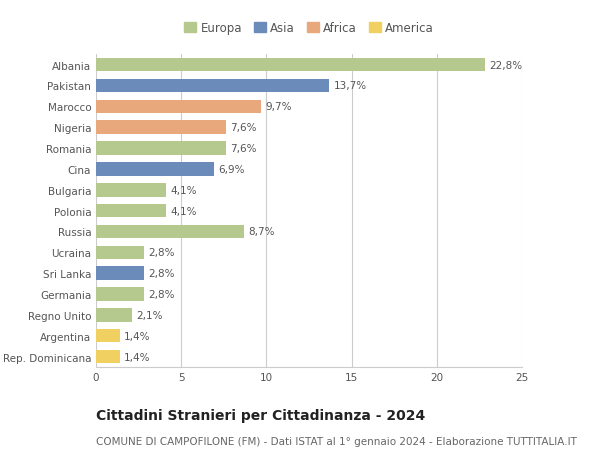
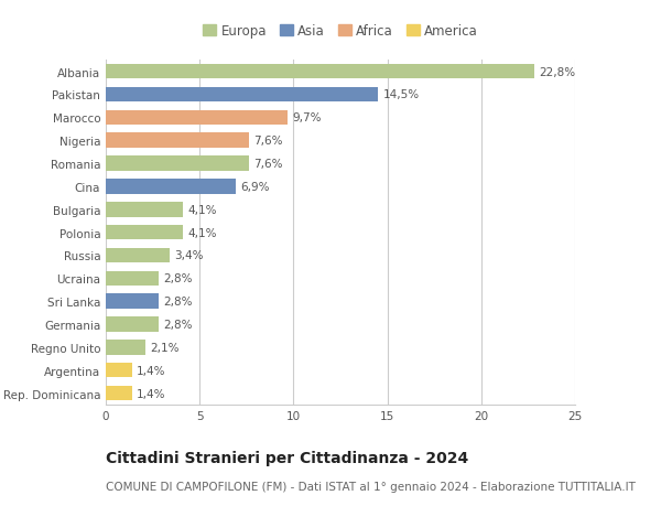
Pakistan: 13,7% -> 14,5%
Russia: 8,7% -> 3,4%
